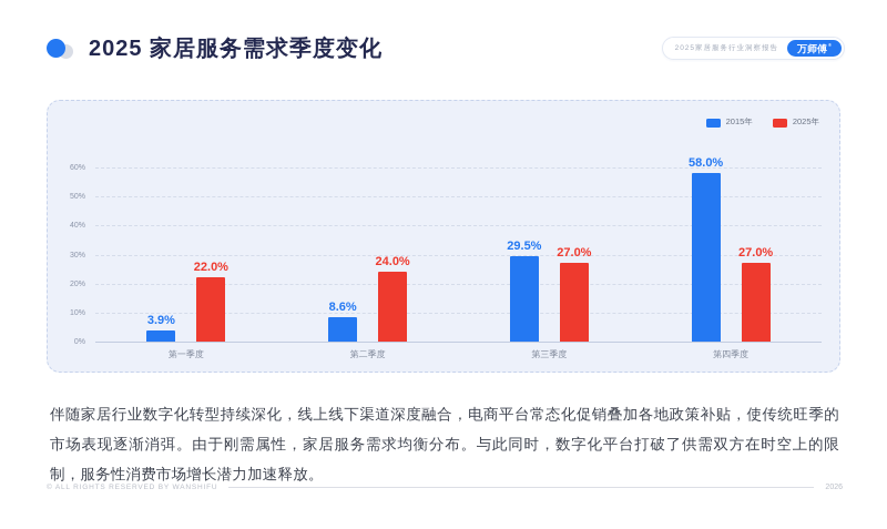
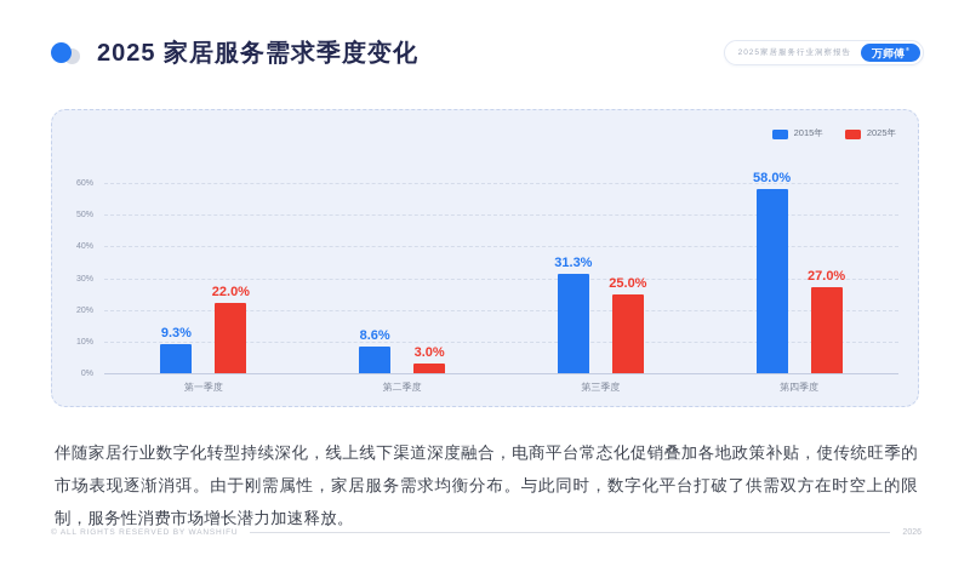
2015年/第一季度: 3.9% -> 9.3%
2025年/第二季度: 24.0% -> 3.0%
2015年/第三季度: 29.5% -> 31.3%
2025年/第三季度: 27.0% -> 25.0%
